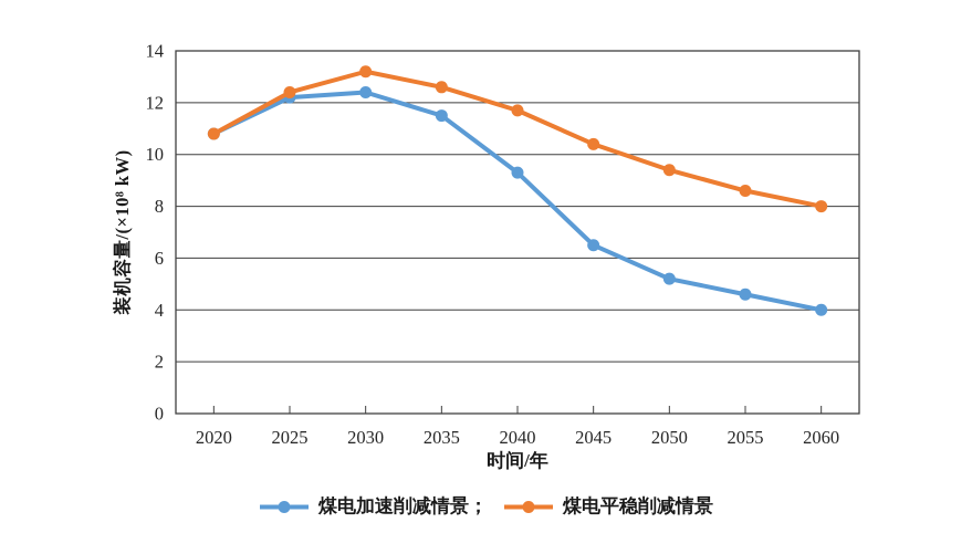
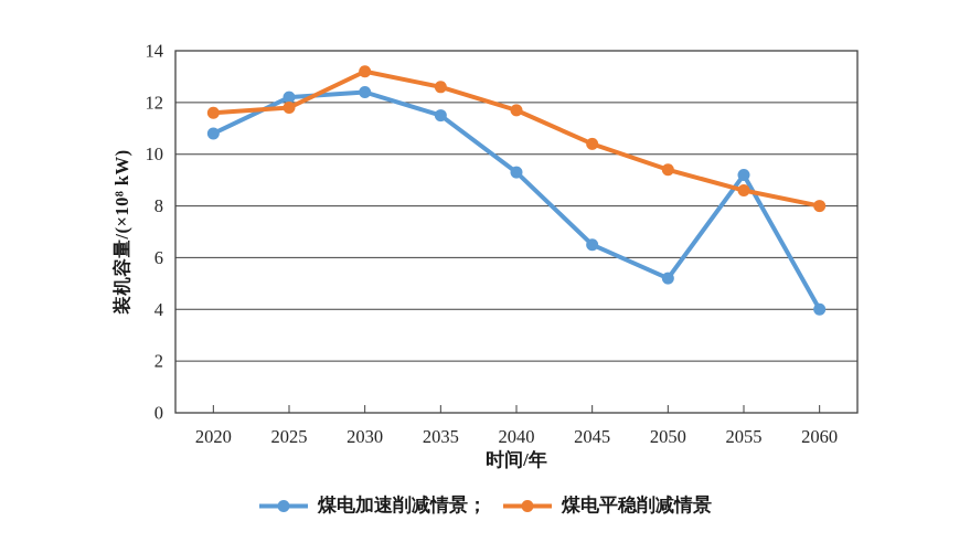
煤电平稳削减情景/2020: 10.8 -> 11.6
煤电平稳削减情景/2025: 12.4 -> 11.8
煤电加速削减情景；/2055: 4.6 -> 9.2
